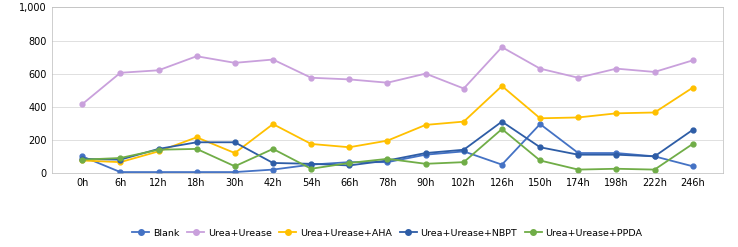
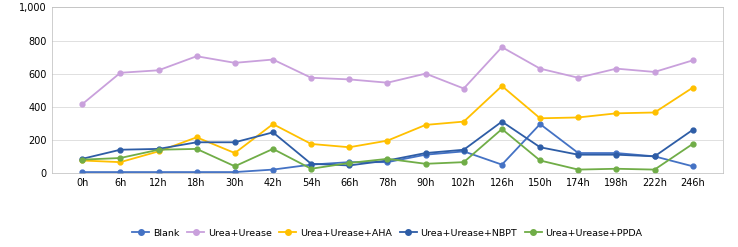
Blank/0h: 100 -> 0
Urea+Urease+NBPT/6h: 80 -> 140
Urea+Urease+NBPT/42h: 60 -> 240
